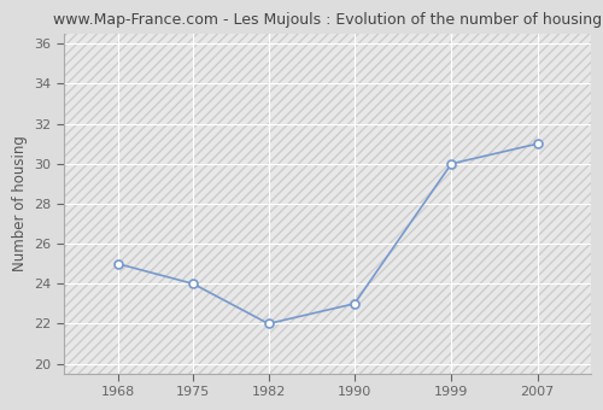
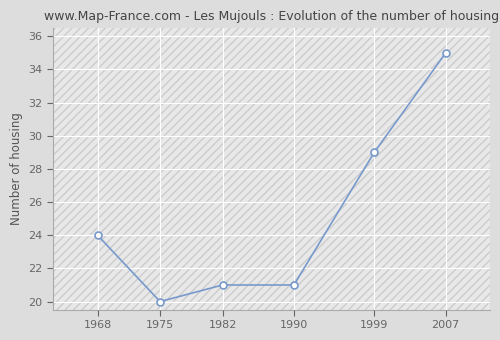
1968: 25 -> 24
1975: 24 -> 20
1982: 22 -> 21
1990: 23 -> 21
1999: 30 -> 29
2007: 31 -> 35
